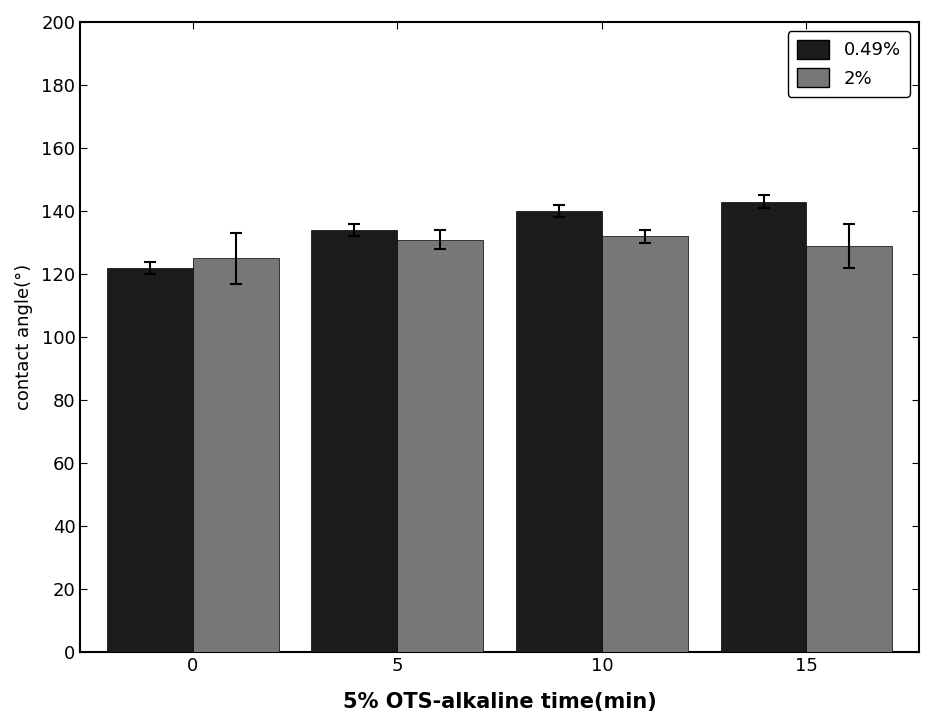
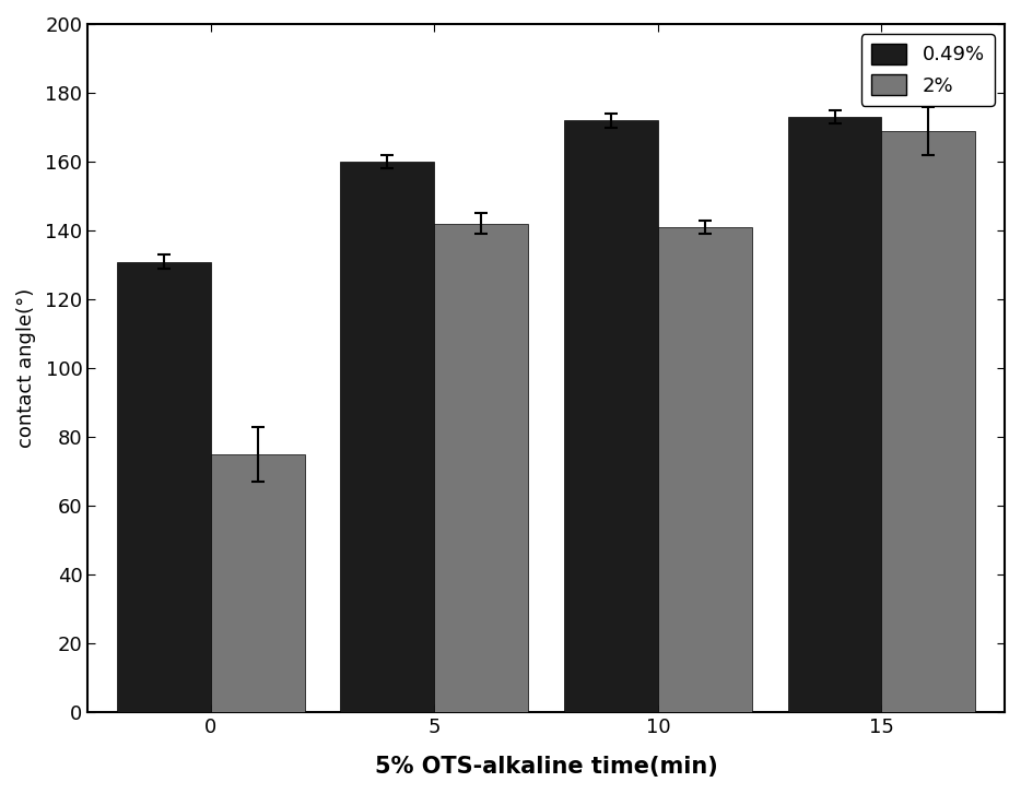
0.49%/0: 122 -> 131
2%/0: 125 -> 75
0.49%/5: 134 -> 160
2%/5: 131 -> 142
0.49%/10: 140 -> 172
2%/10: 132 -> 141
0.49%/15: 143 -> 173
2%/15: 129 -> 169
